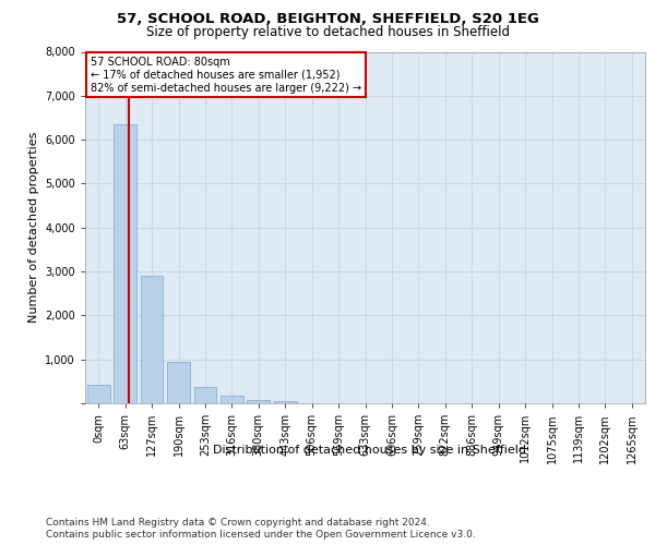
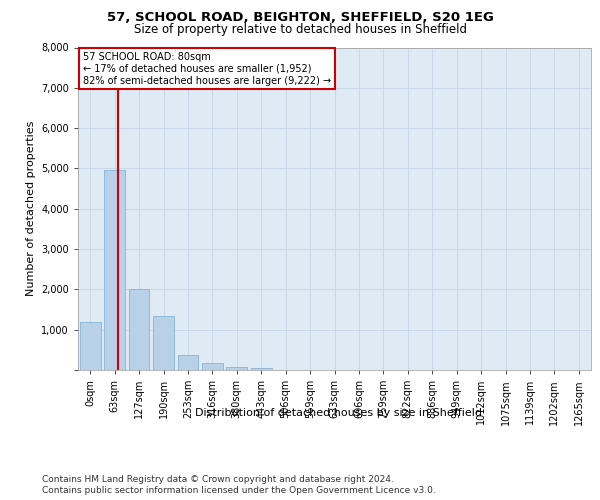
0sqm: 430 -> 1,200
63sqm: 6,350 -> 4,950
127sqm: 2,900 -> 2,000
190sqm: 950 -> 1,350
